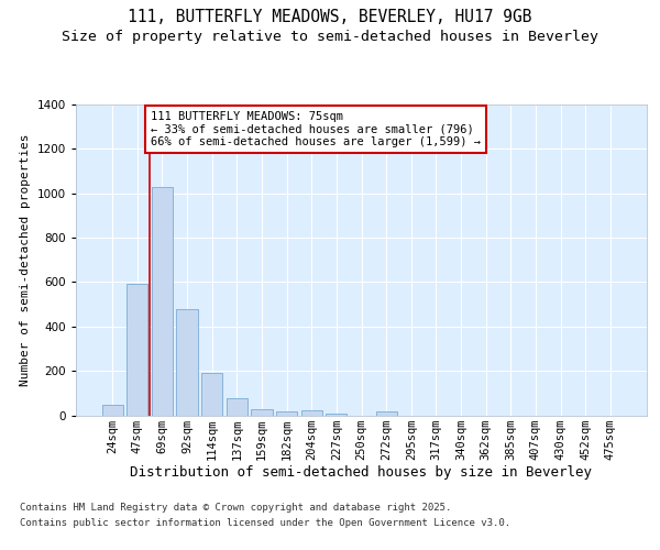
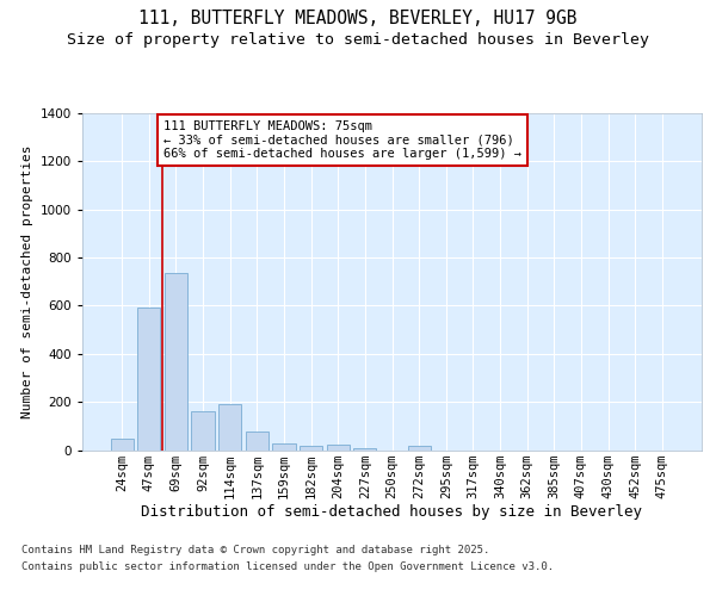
69sqm: 1030 -> 735
92sqm: 480 -> 160
